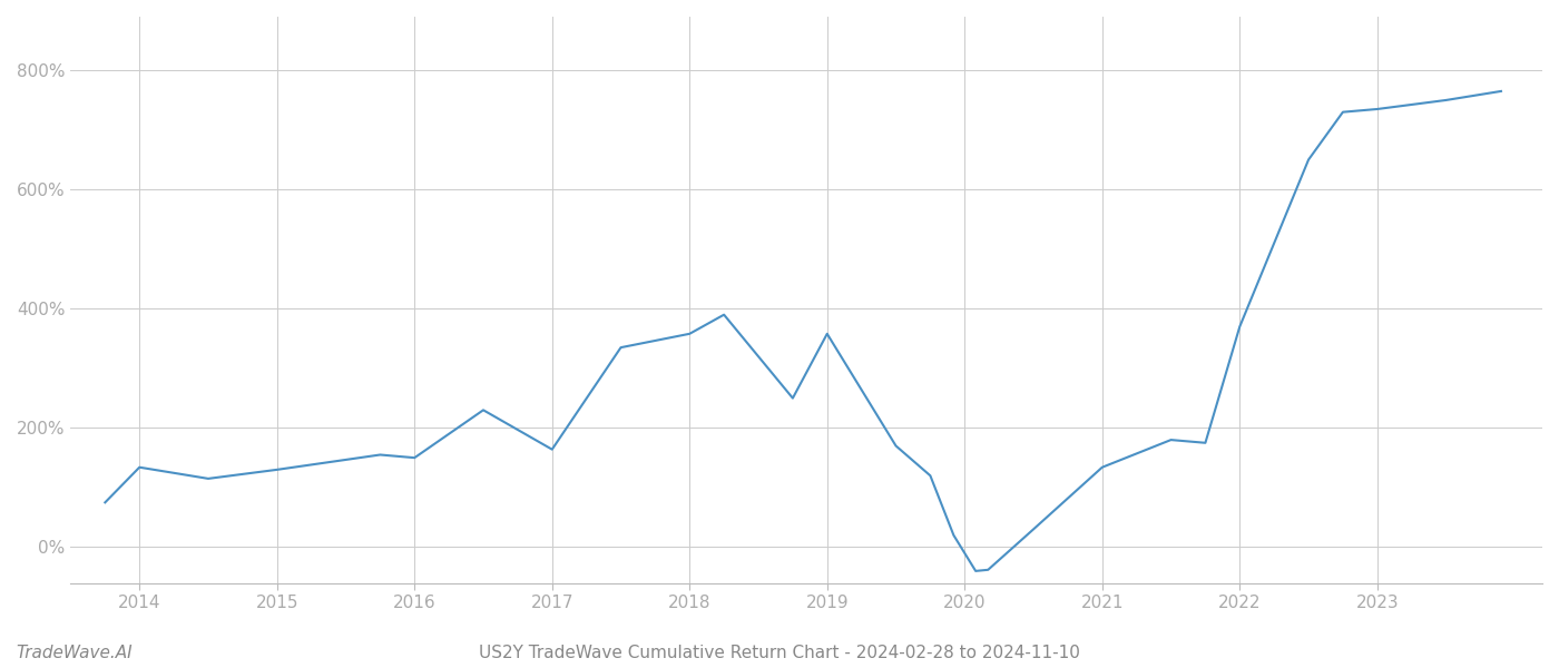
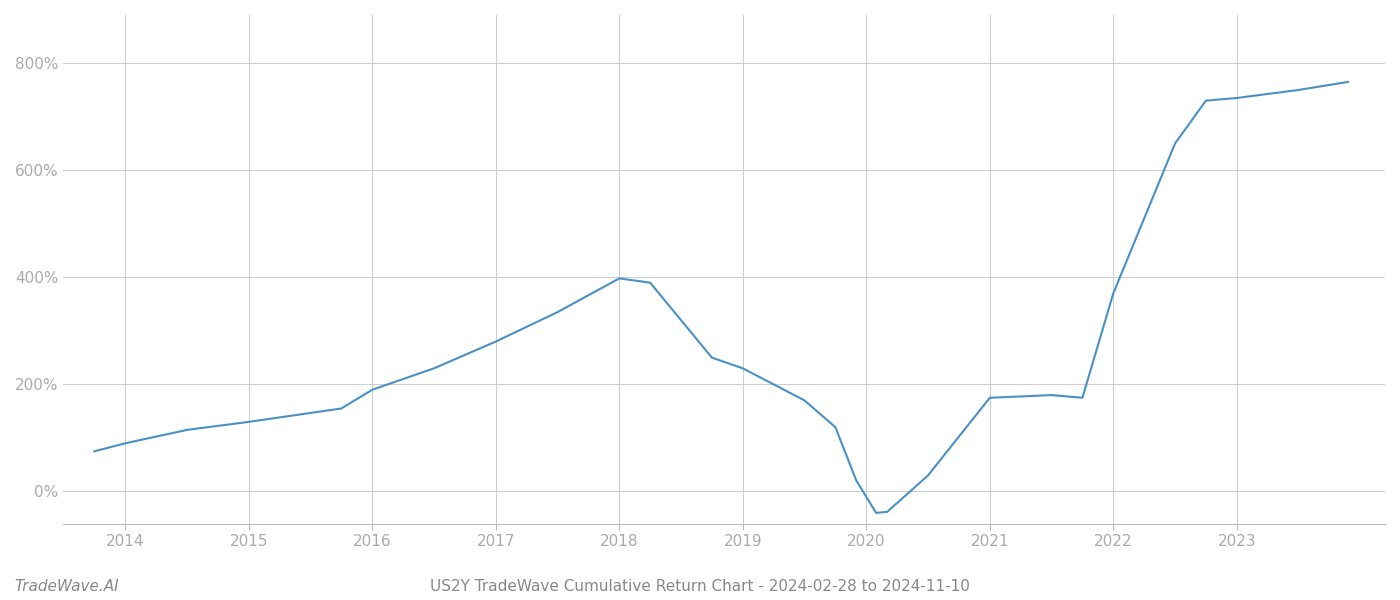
2014: 134% -> 90%
2016: 150% -> 190%
2017: 164% -> 280%
2018: 358% -> 398%
2019: 358% -> 230%
2021: 134% -> 175%
